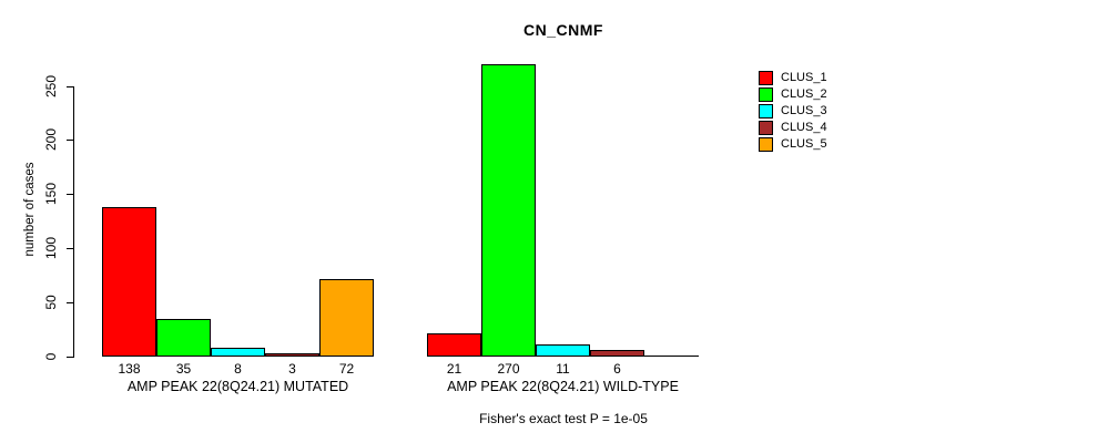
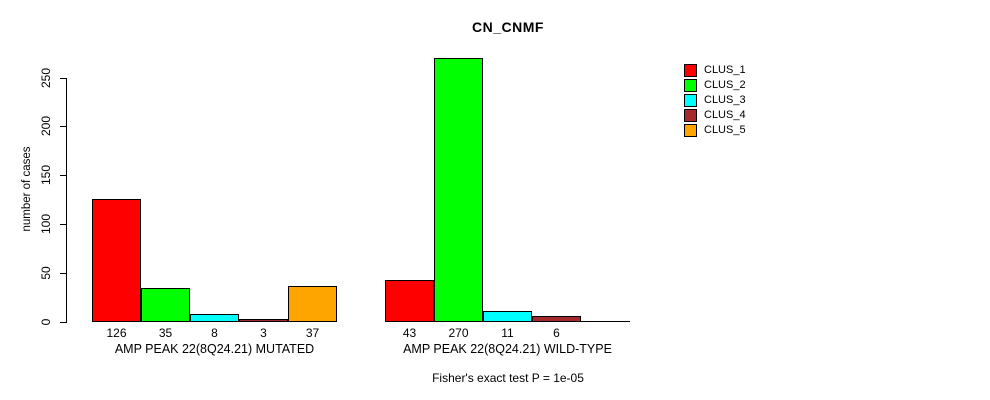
CLUS_1/AMP PEAK 22(8Q24.21) MUTATED: 138 -> 126
CLUS_5/AMP PEAK 22(8Q24.21) MUTATED: 72 -> 37
CLUS_1/AMP PEAK 22(8Q24.21) WILD-TYPE: 21 -> 43
